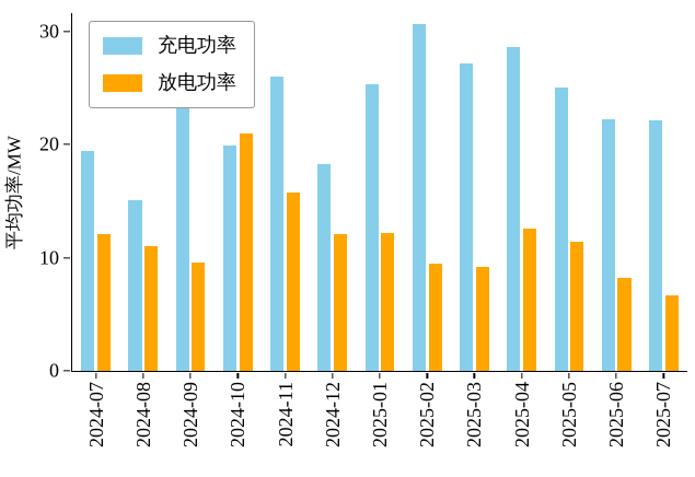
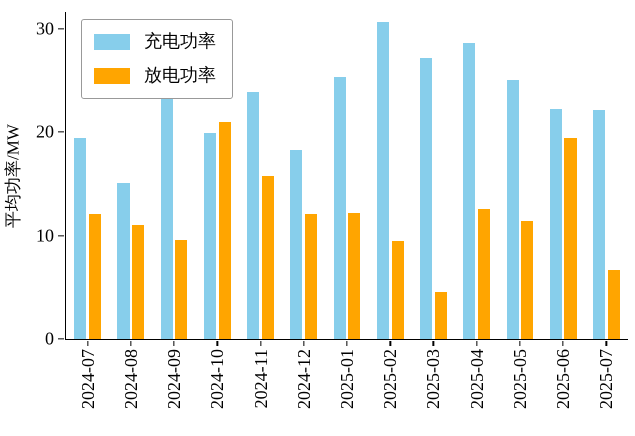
充电功率/2024-11: 26.0 -> 23.9
放电功率/2025-03: 9.2 -> 4.5
放电功率/2025-06: 8.2 -> 19.4
